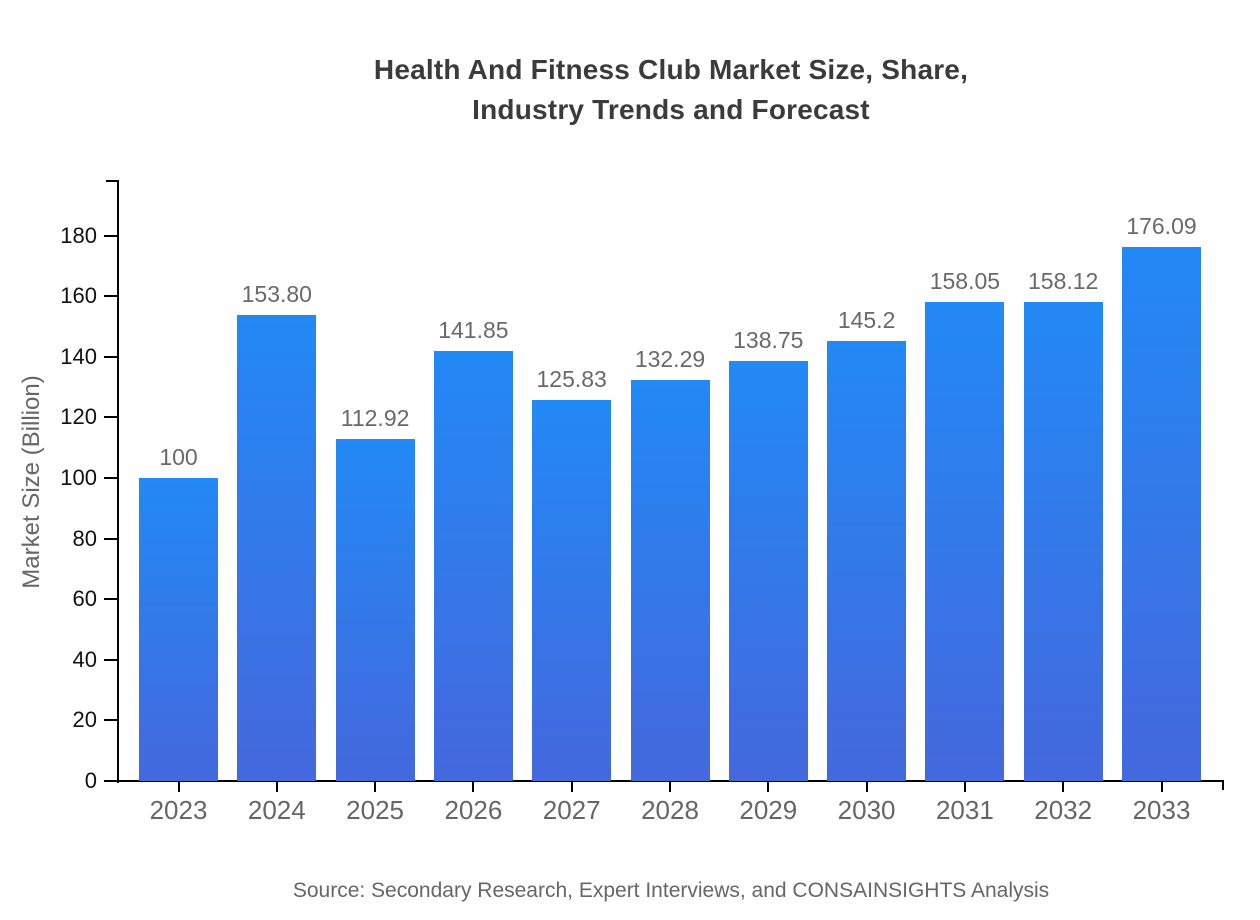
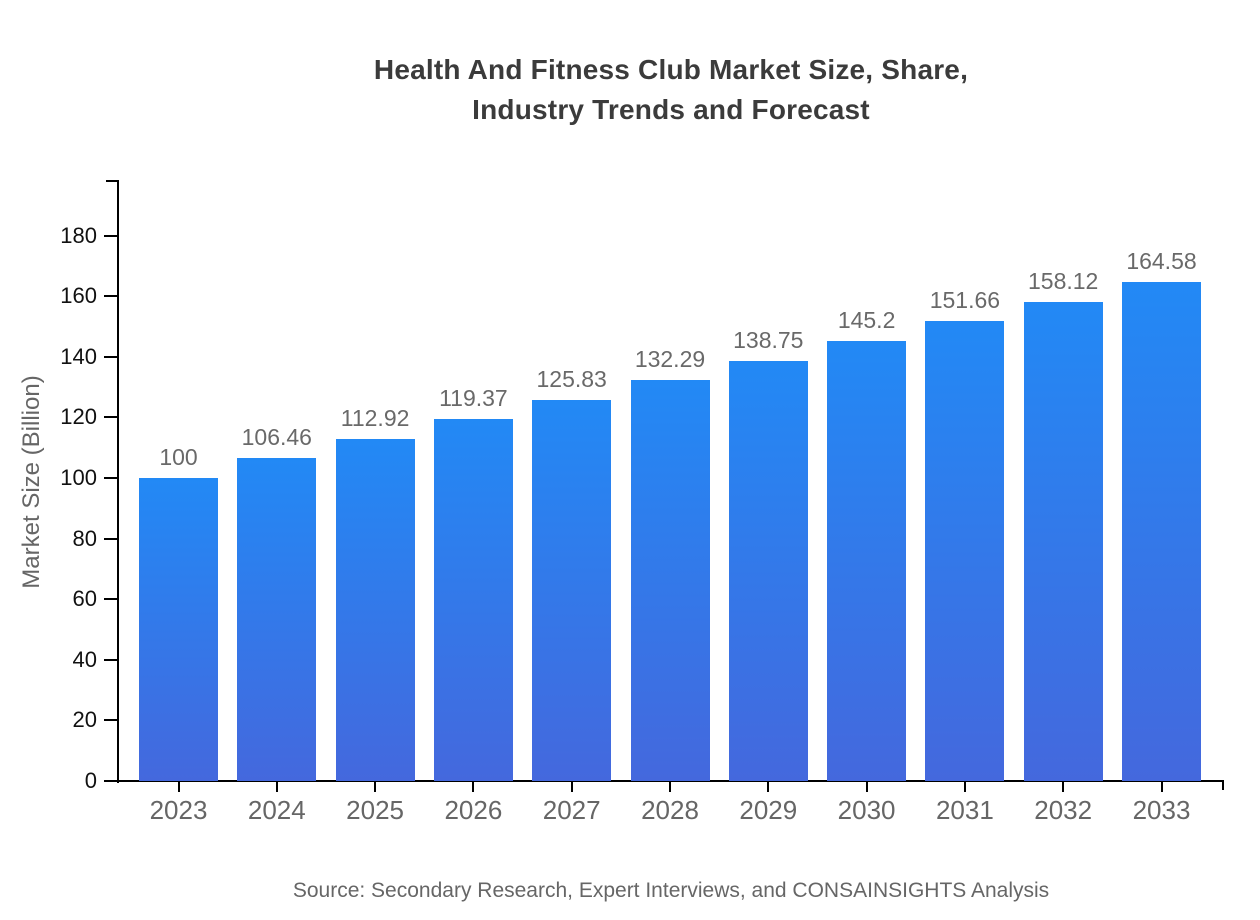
2024: 153.80 -> 106.46
2026: 141.85 -> 119.37
2031: 158.05 -> 151.66
2033: 176.09 -> 164.58
